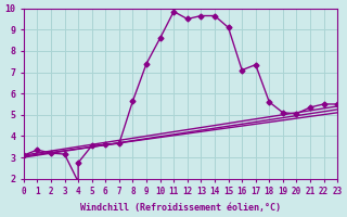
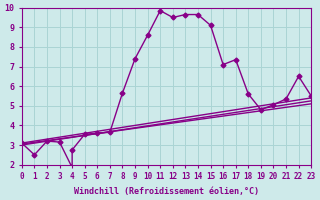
1: 3.4 -> 2.5
19: 5.1 -> 4.8
22: 5.5 -> 6.5
